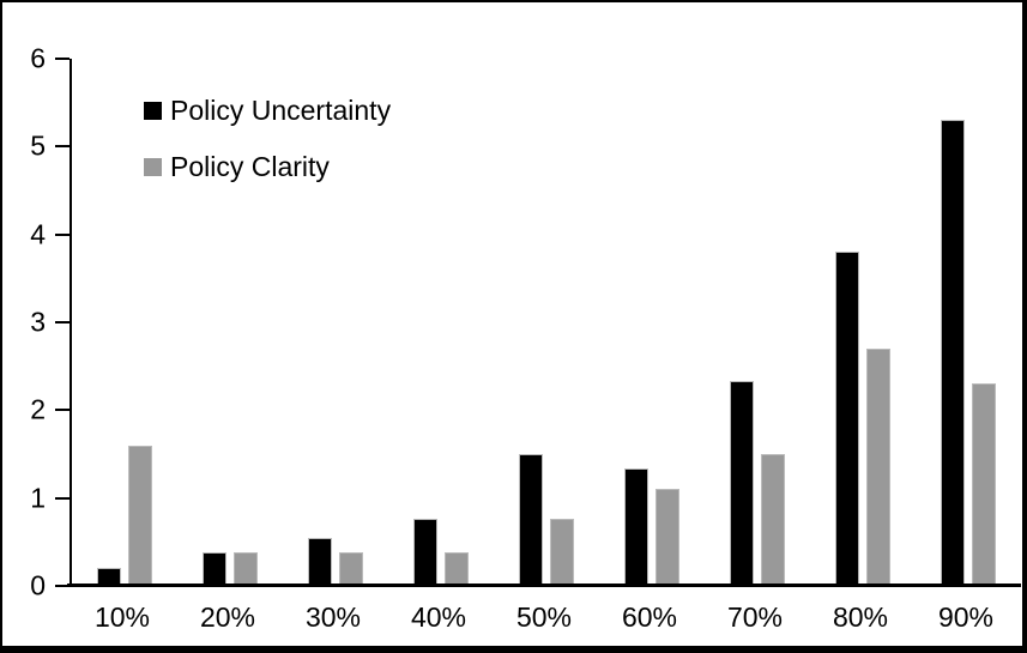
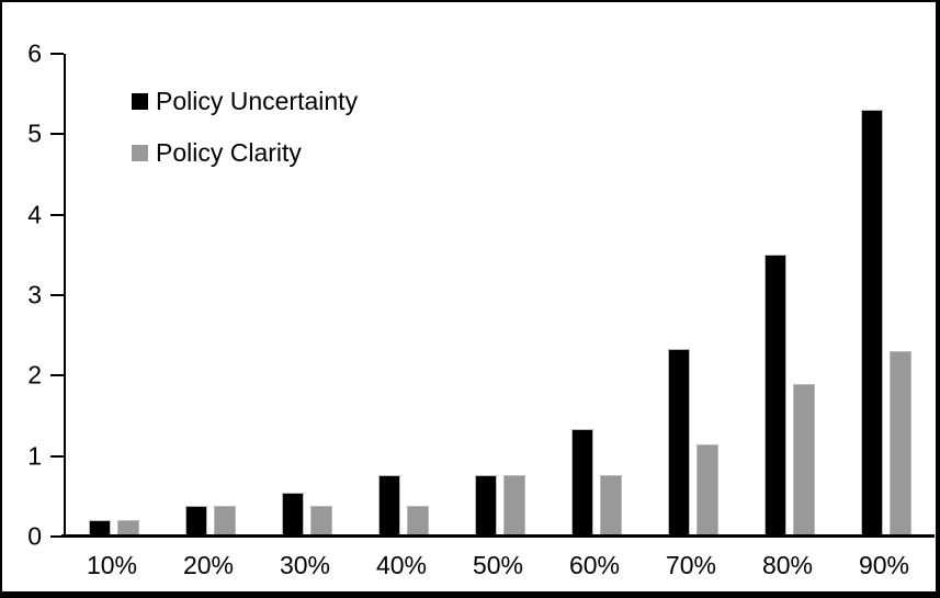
Policy Clarity/10%: 1.6 -> 0.2
Policy Uncertainty/50%: 1.5 -> 0.8
Policy Clarity/60%: 1.1 -> 0.8
Policy Clarity/70%: 1.5 -> 1.1
Policy Uncertainty/80%: 3.8 -> 3.5
Policy Clarity/80%: 2.7 -> 1.9
